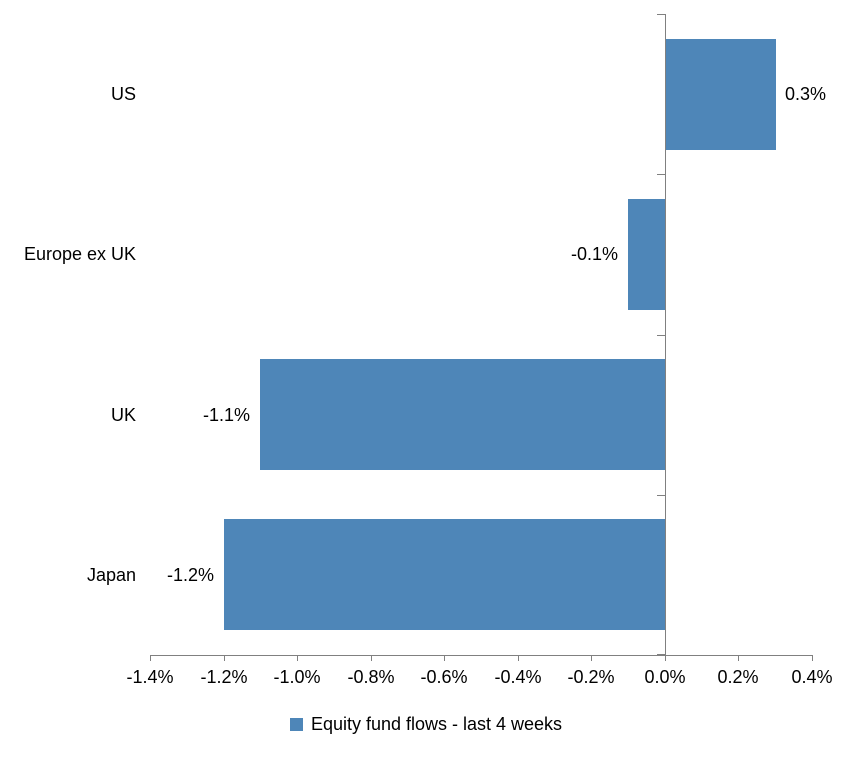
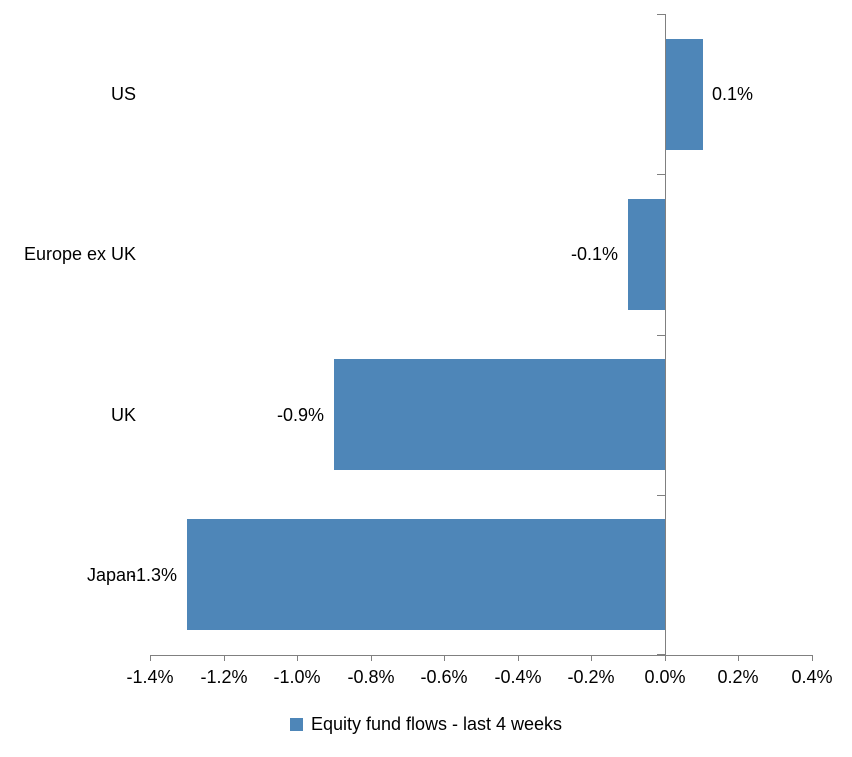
US: 0.3% -> 0.1%
UK: -1.1% -> -0.9%
Japan: -1.2% -> -1.3%
